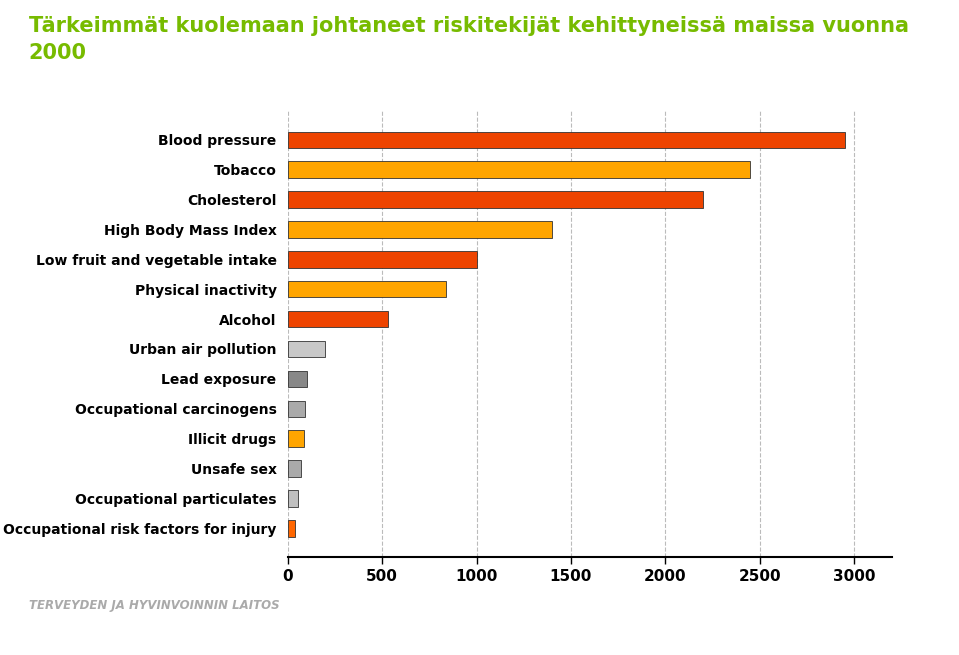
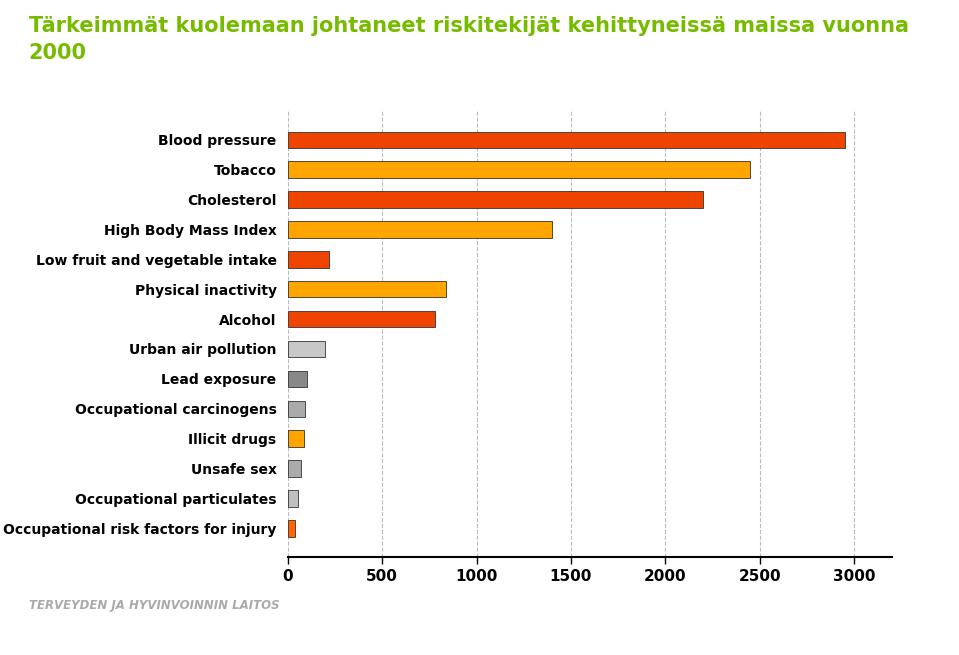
Low fruit and vegetable intake: 1000 -> 220
Alcohol: 530 -> 780
